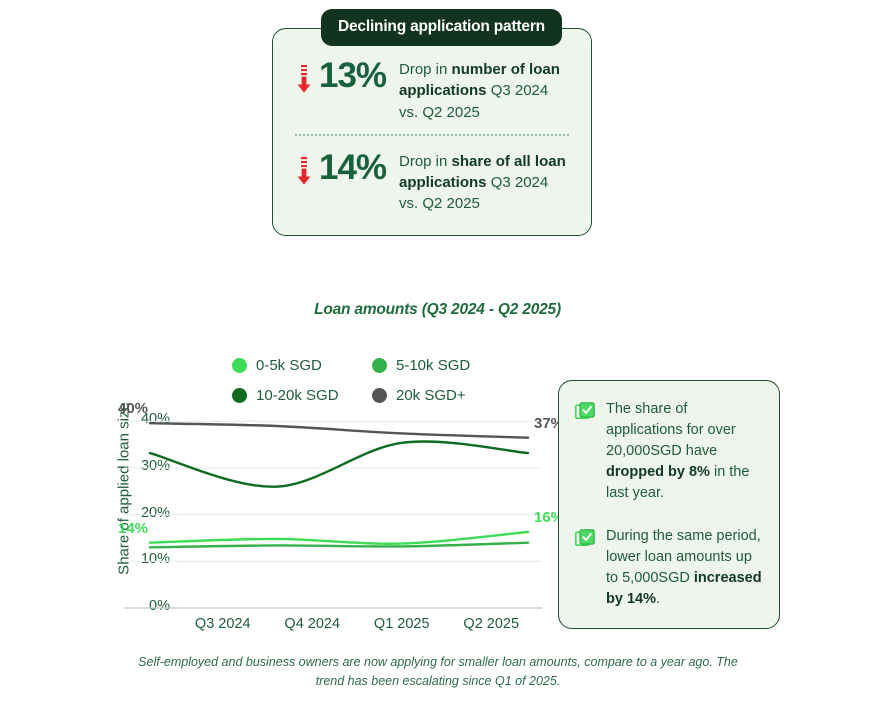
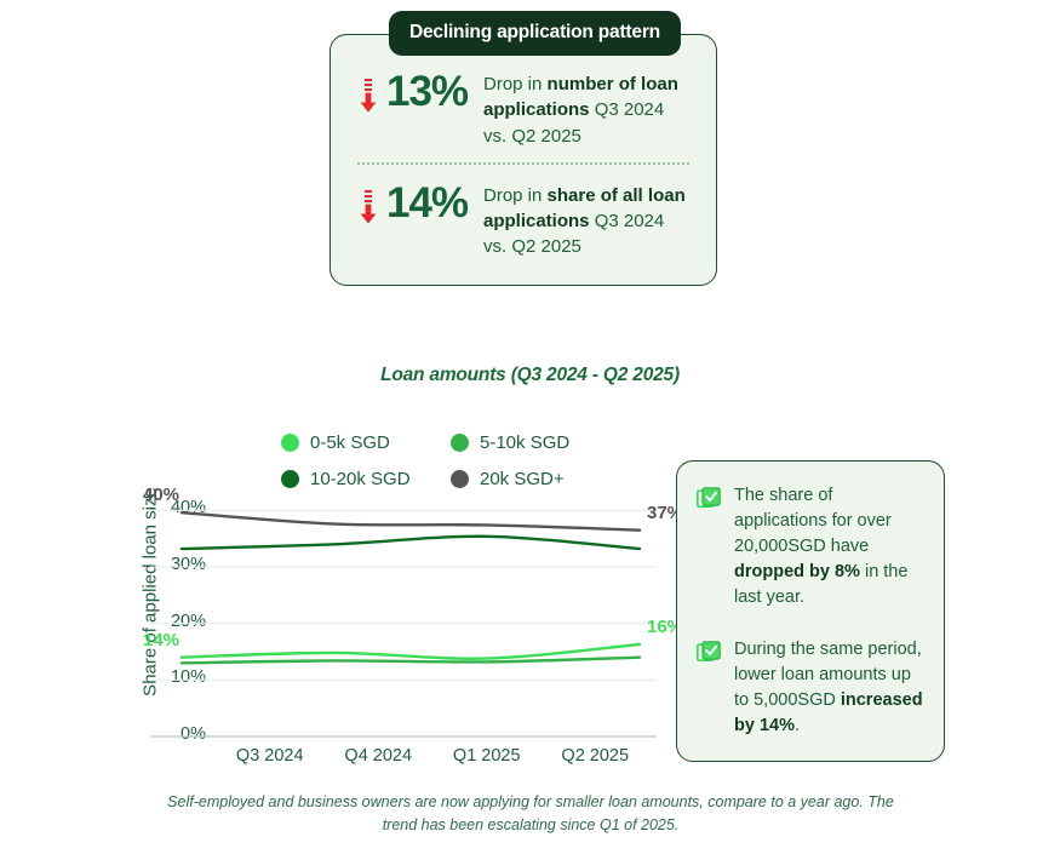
10-20k SGD/Q4 2024: 26% -> 34%
20k SGD+/Q4 2024: 39% -> 38%
